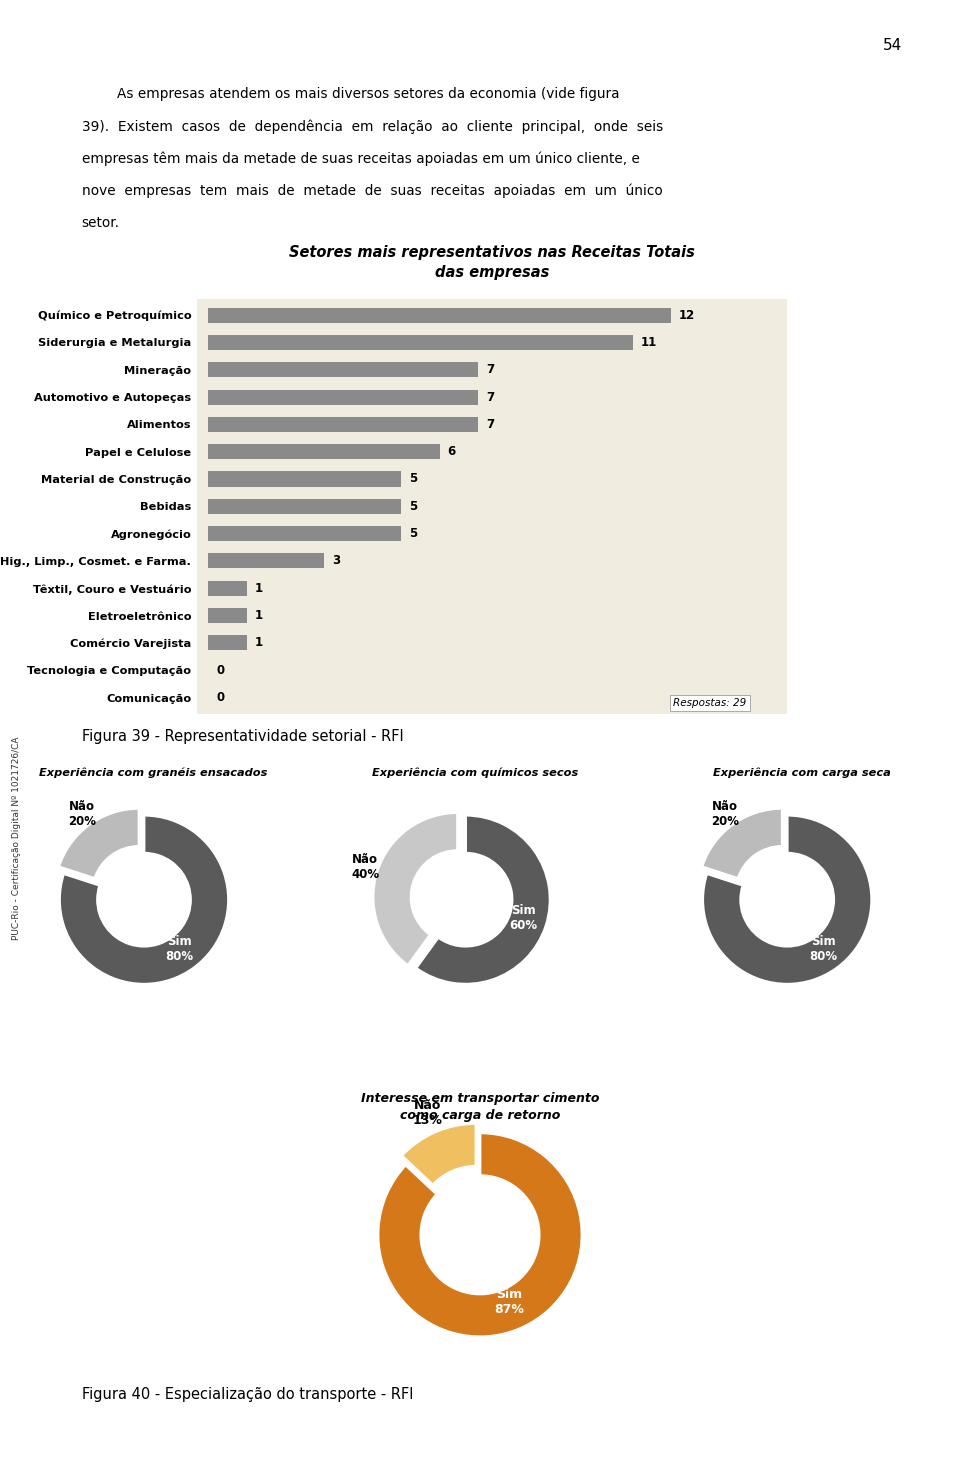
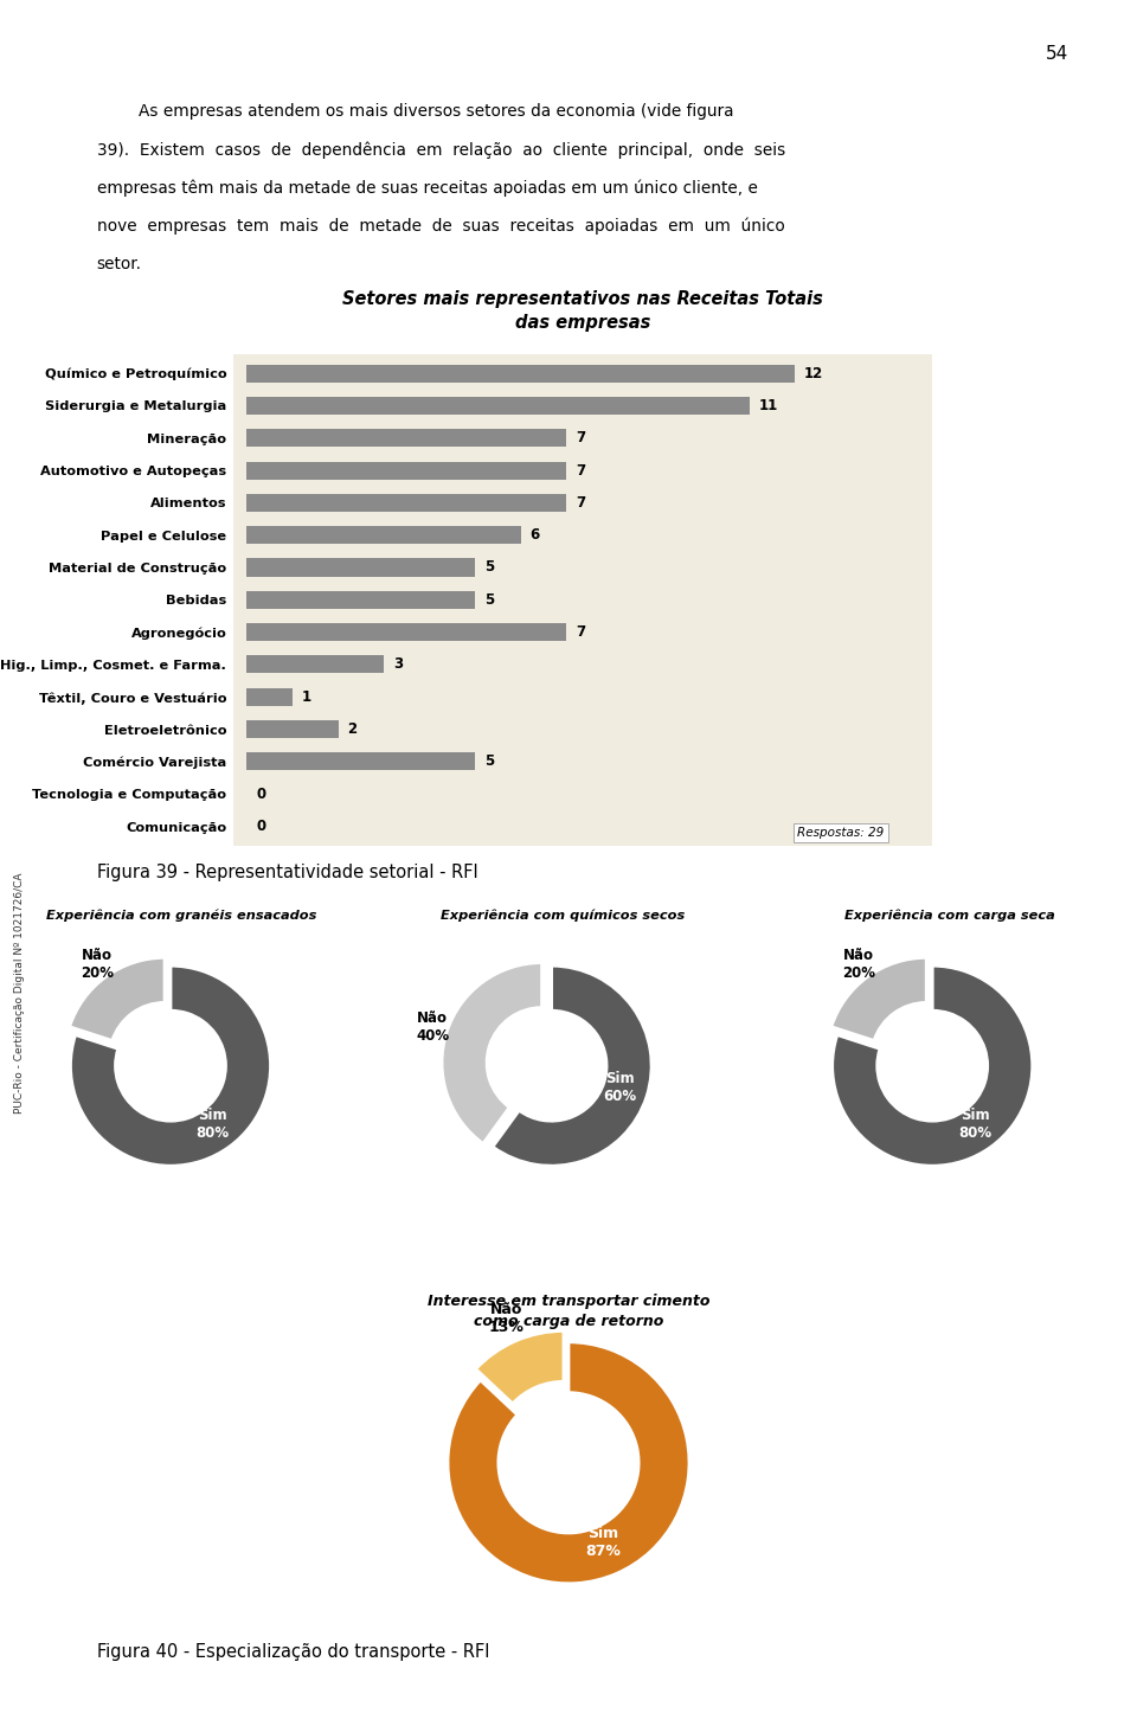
Agronegócio: 5 -> 7
Eletroeletrônico: 1 -> 2
Comércio Varejista: 1 -> 5
